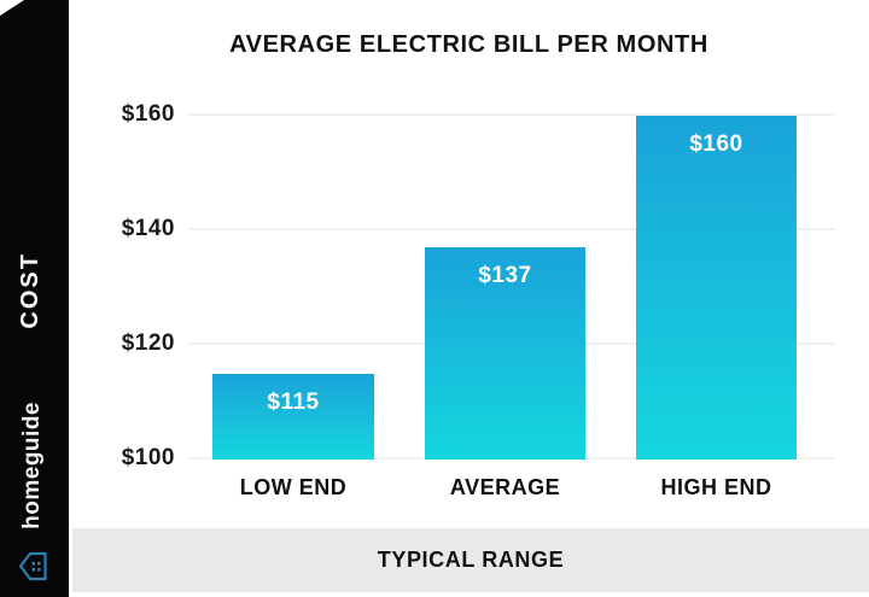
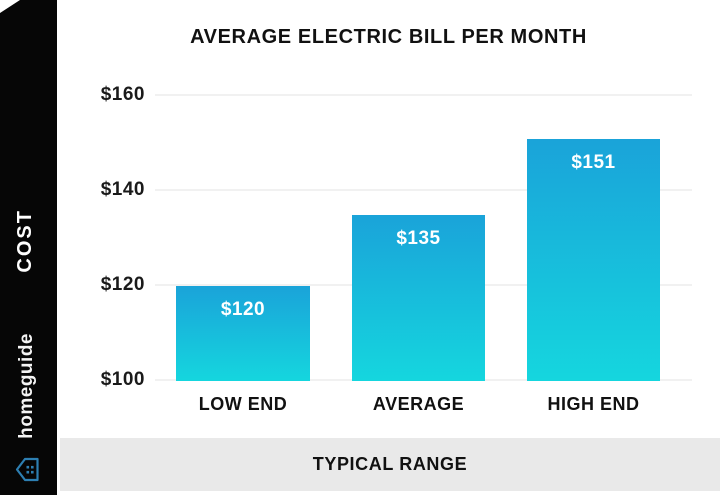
LOW END: $115 -> $120
AVERAGE: $137 -> $135
HIGH END: $160 -> $151
